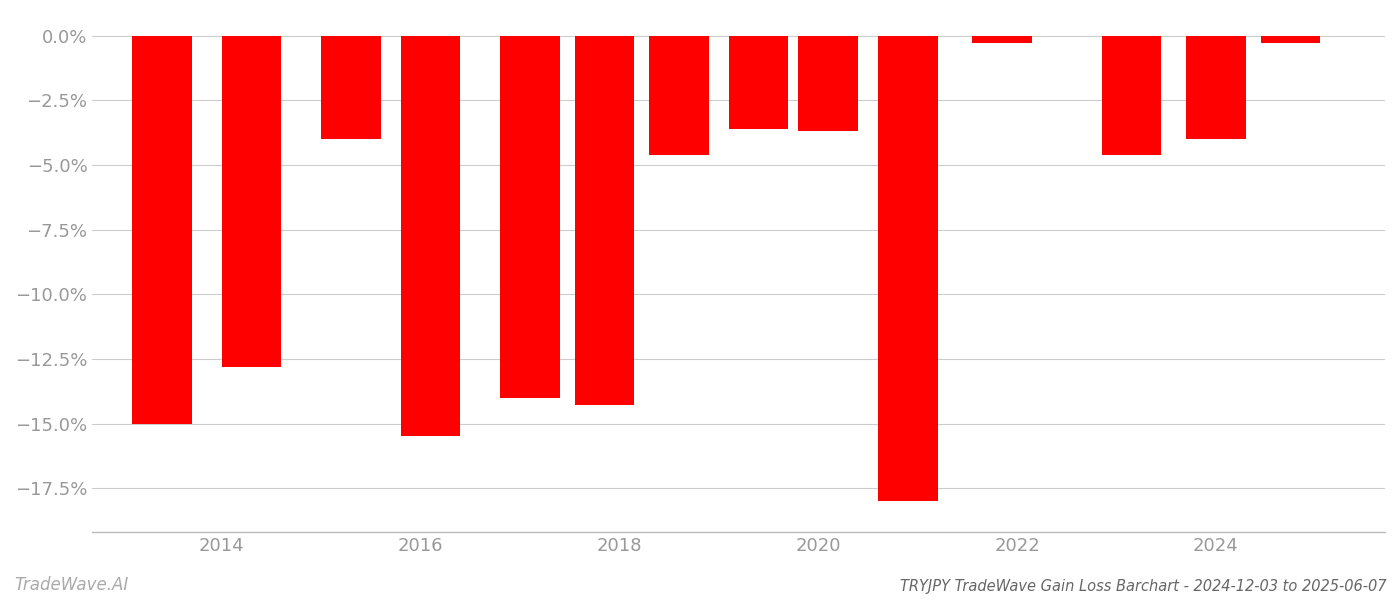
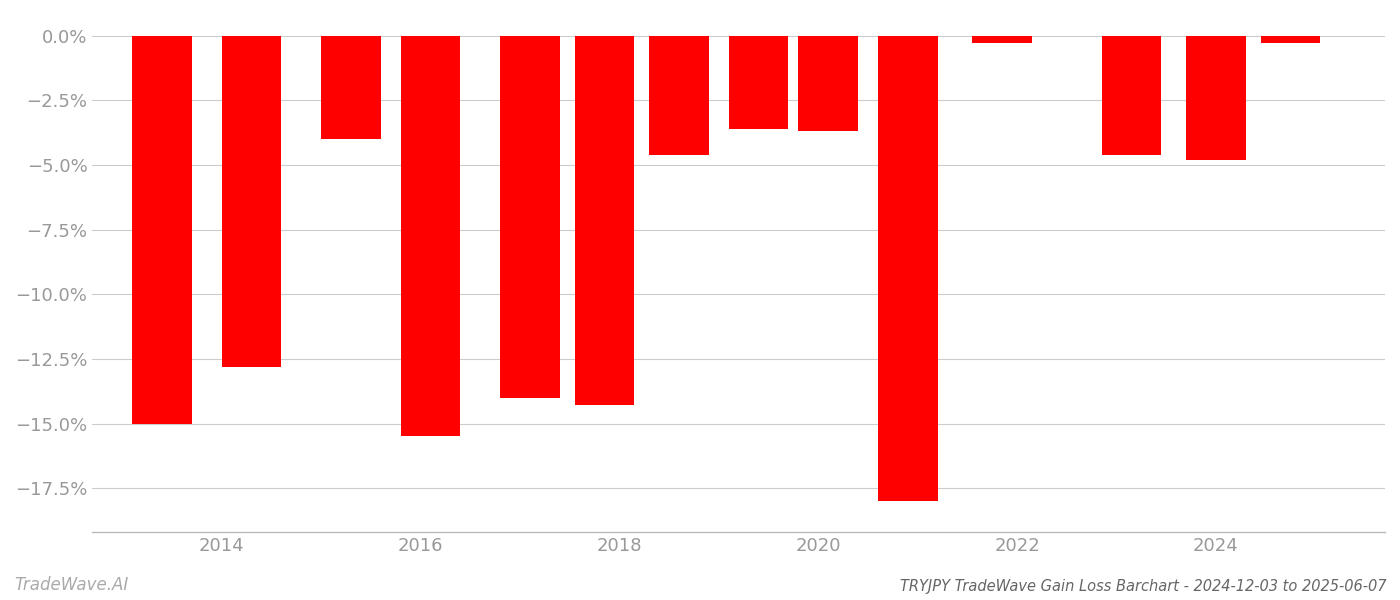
2024: -4.0% -> -4.8%
